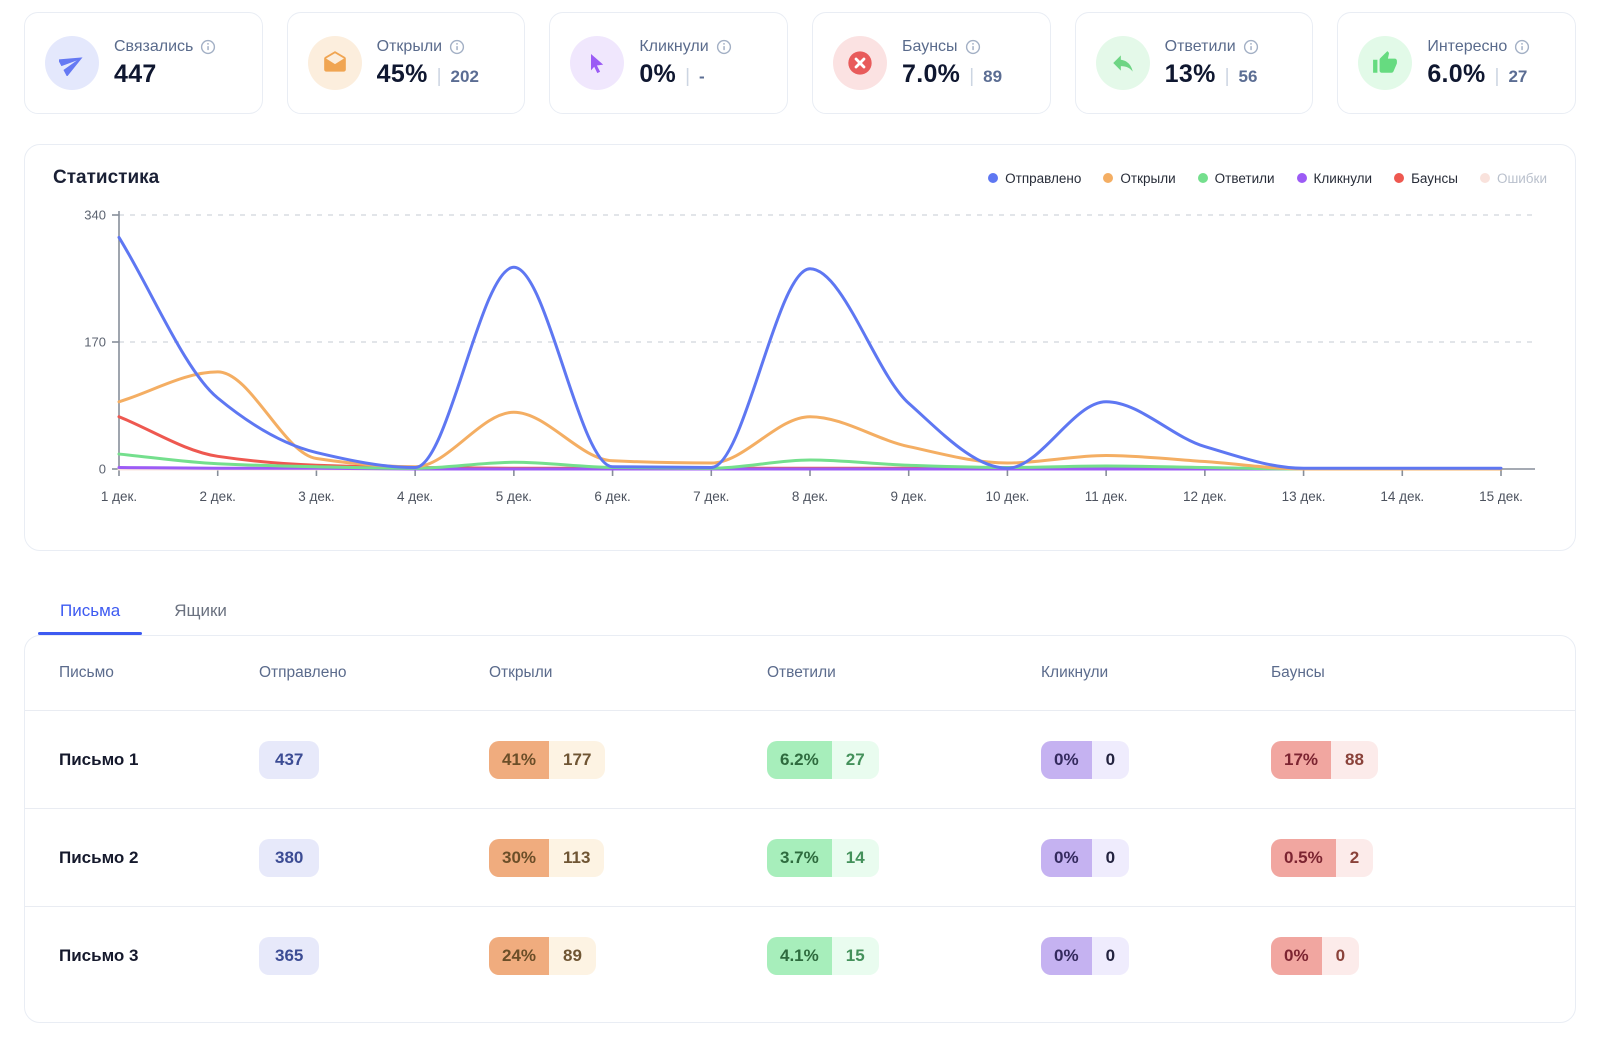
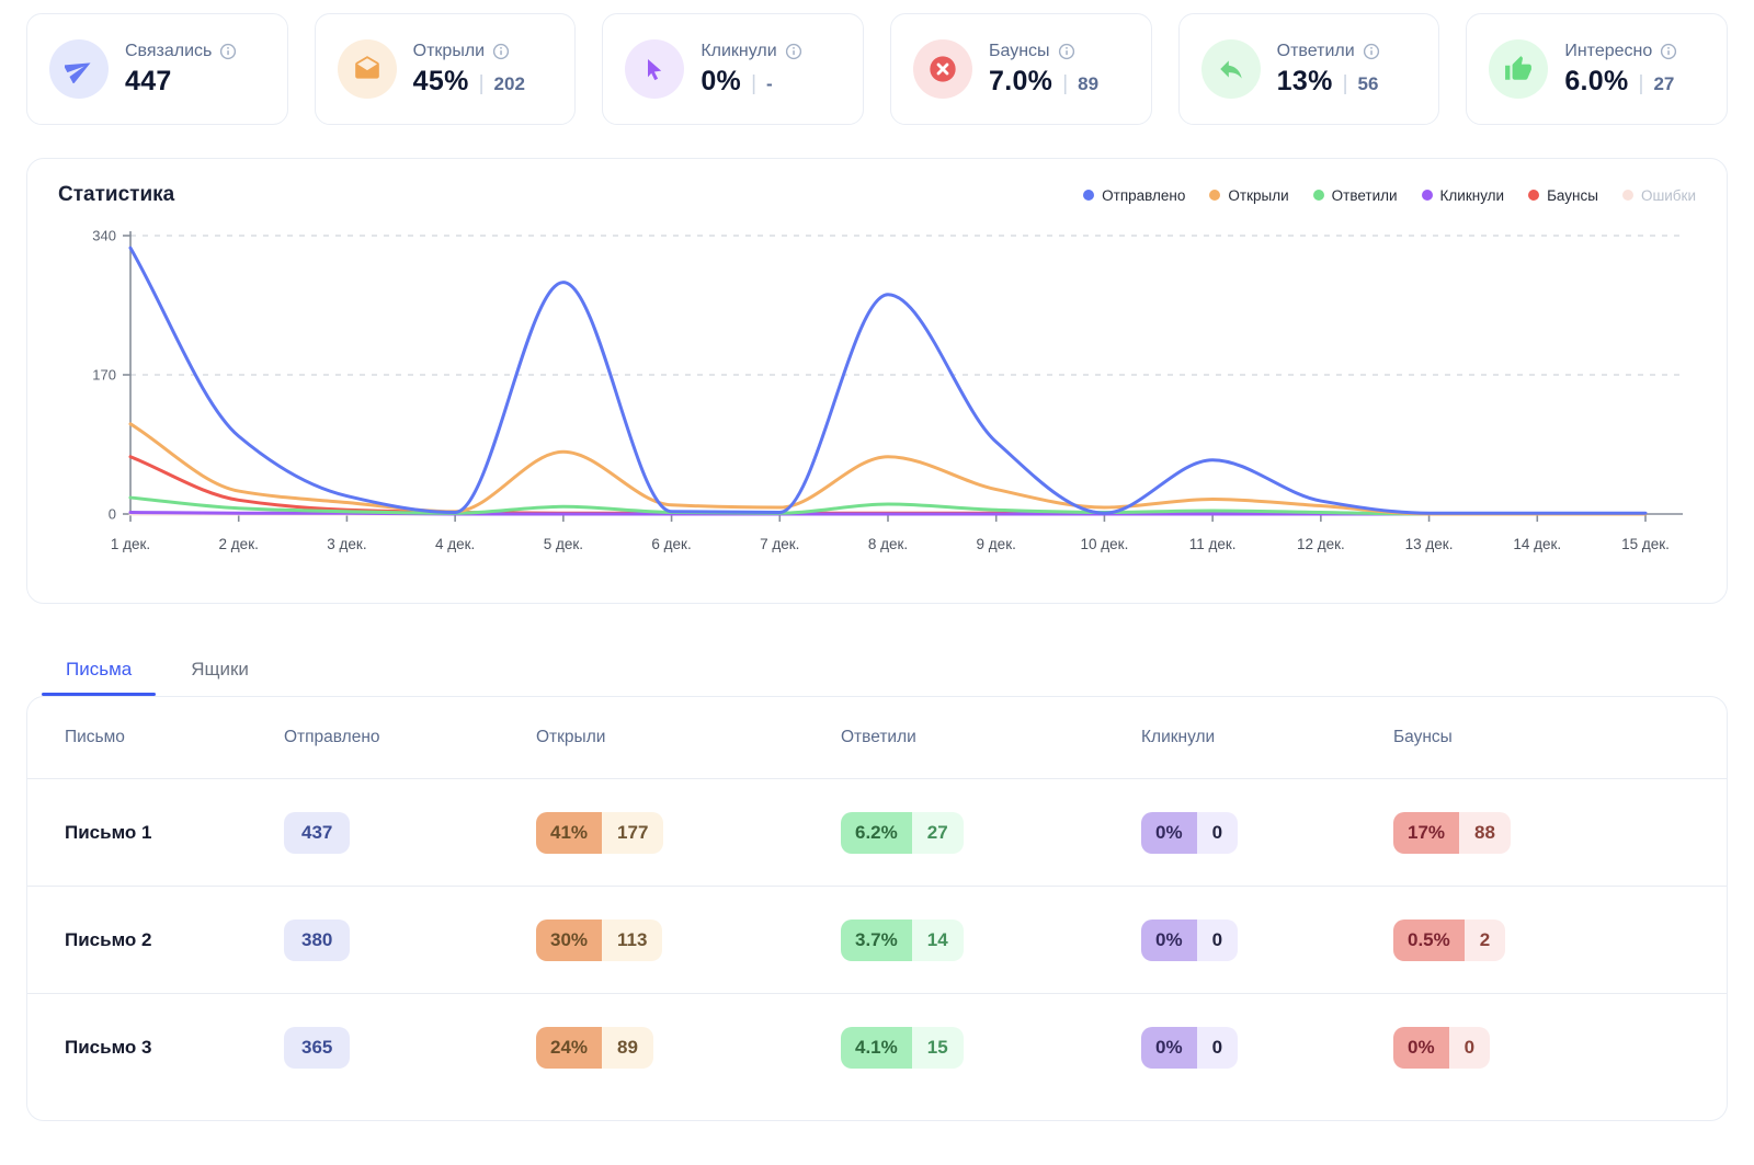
Отправлено/1 дек.: 310 -> 320
Открыли/1 дек.: 90 -> 110
Открыли/2 дек.: 130 -> 30
Отправлено/5 дек.: 270 -> 280
Отправлено/11 дек.: 90 -> 70
Отправлено/12 дек.: 30 -> 20
